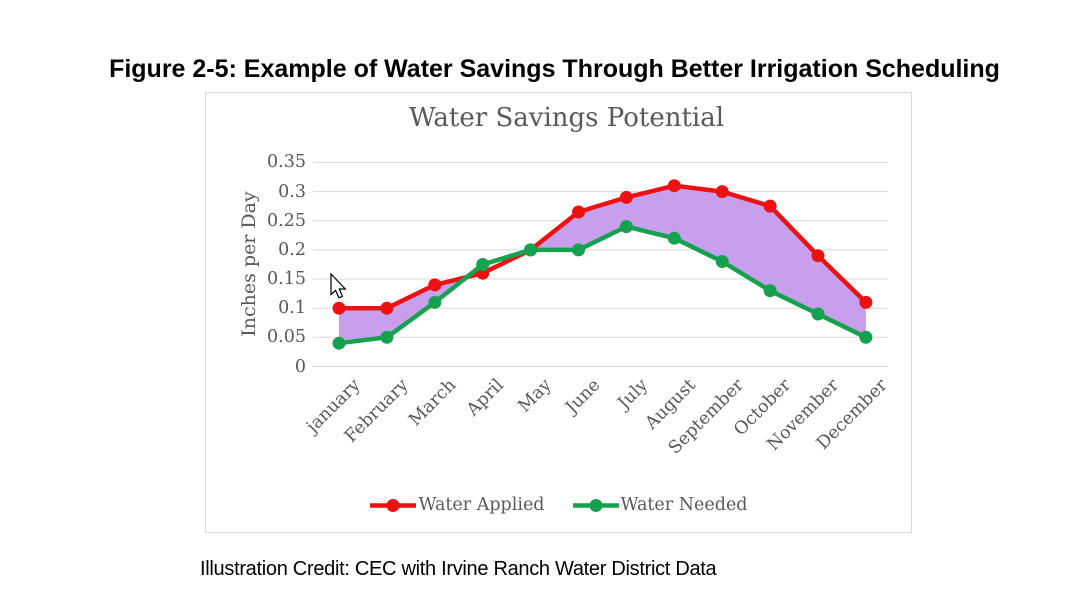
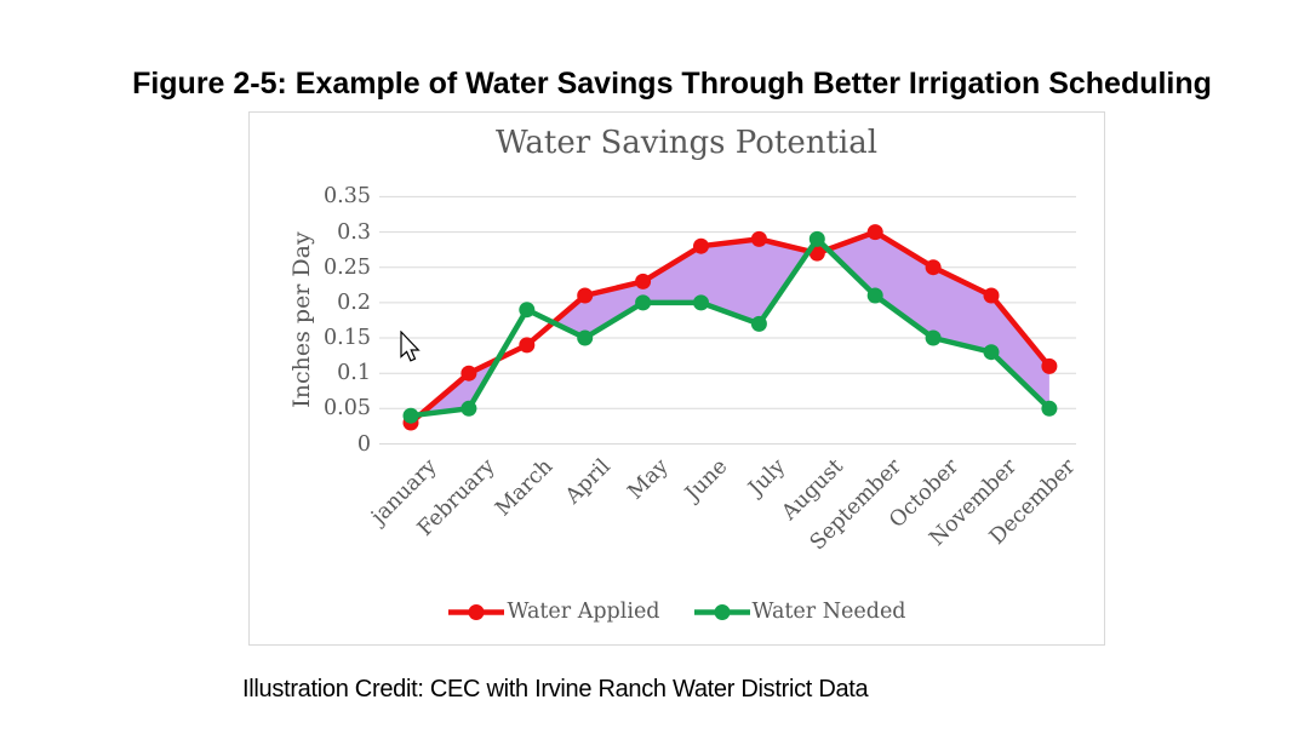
Water Applied/january: 0.10 -> 0.03
Water Needed/March: 0.11 -> 0.19
Water Applied/April: 0.16 -> 0.21
Water Needed/April: 0.17 -> 0.15
Water Applied/May: 0.20 -> 0.23
Water Applied/June: 0.27 -> 0.28
Water Needed/July: 0.24 -> 0.17
Water Applied/August: 0.31 -> 0.27
Water Needed/August: 0.22 -> 0.29
Water Needed/September: 0.18 -> 0.21
Water Applied/October: 0.28 -> 0.25
Water Needed/October: 0.13 -> 0.15
Water Applied/November: 0.19 -> 0.21
Water Needed/November: 0.09 -> 0.13
